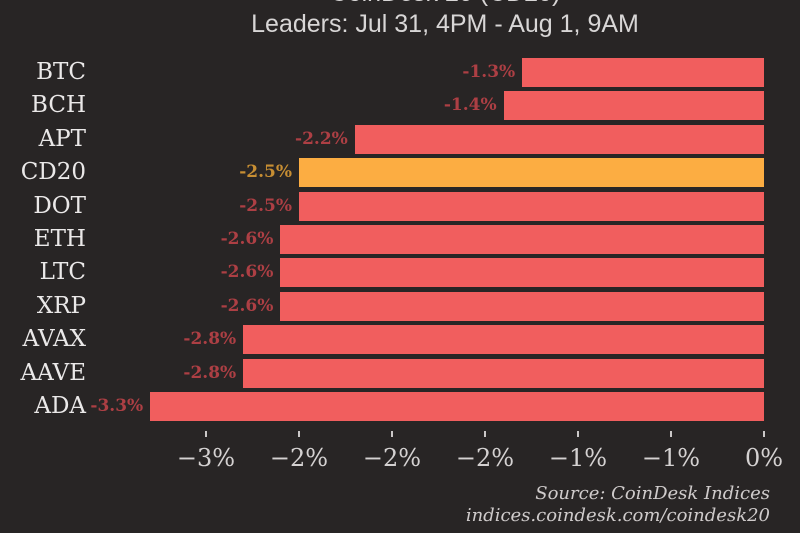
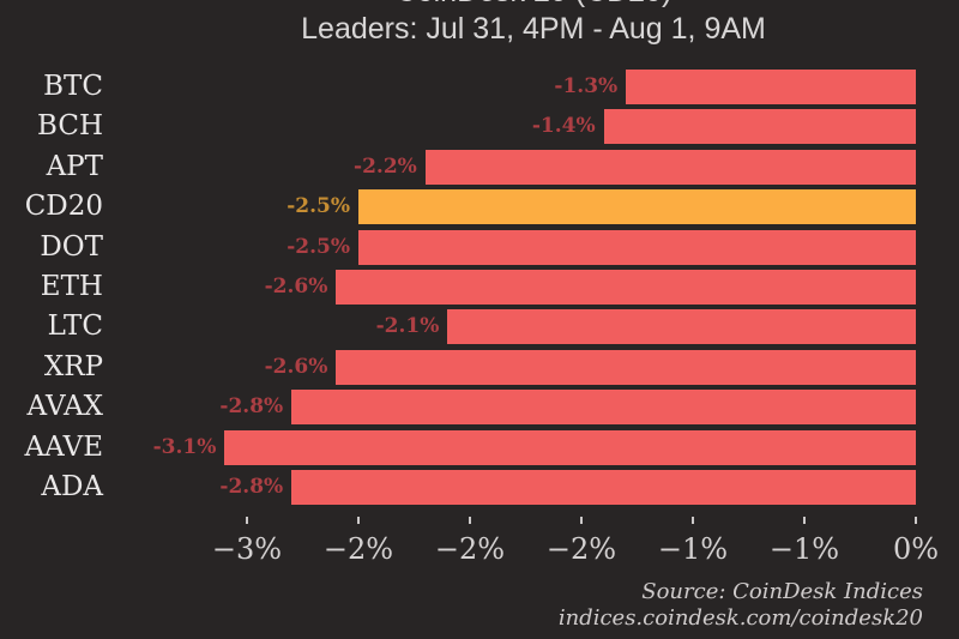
LTC: -2.6% -> -2.1%
AAVE: -2.8% -> -3.1%
ADA: -3.3% -> -2.8%
